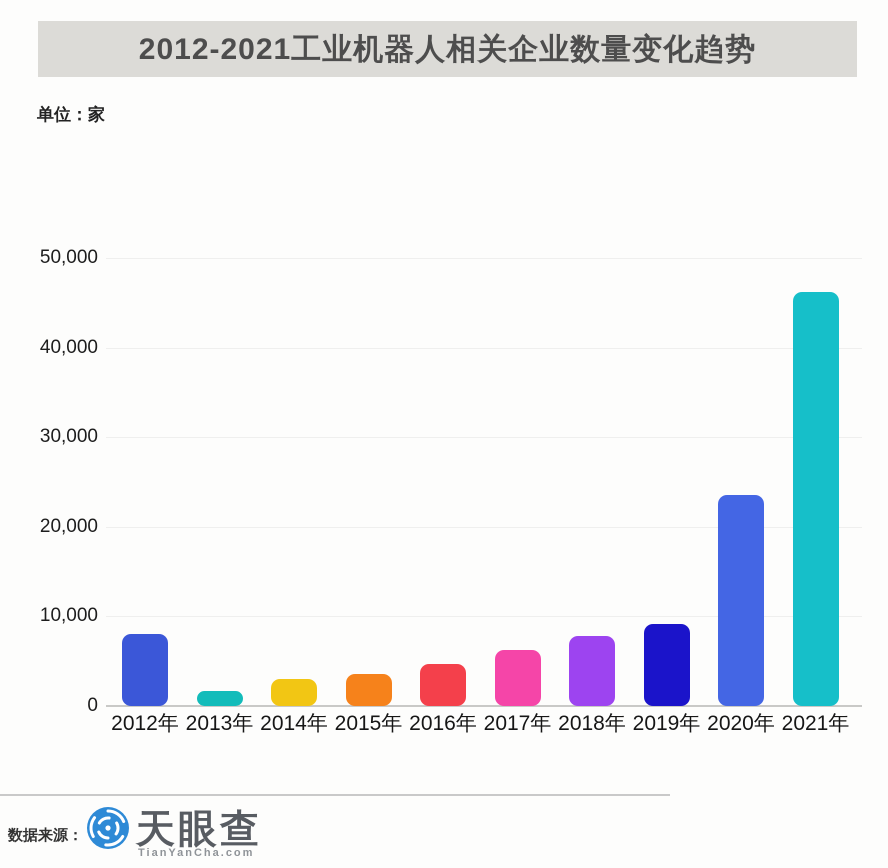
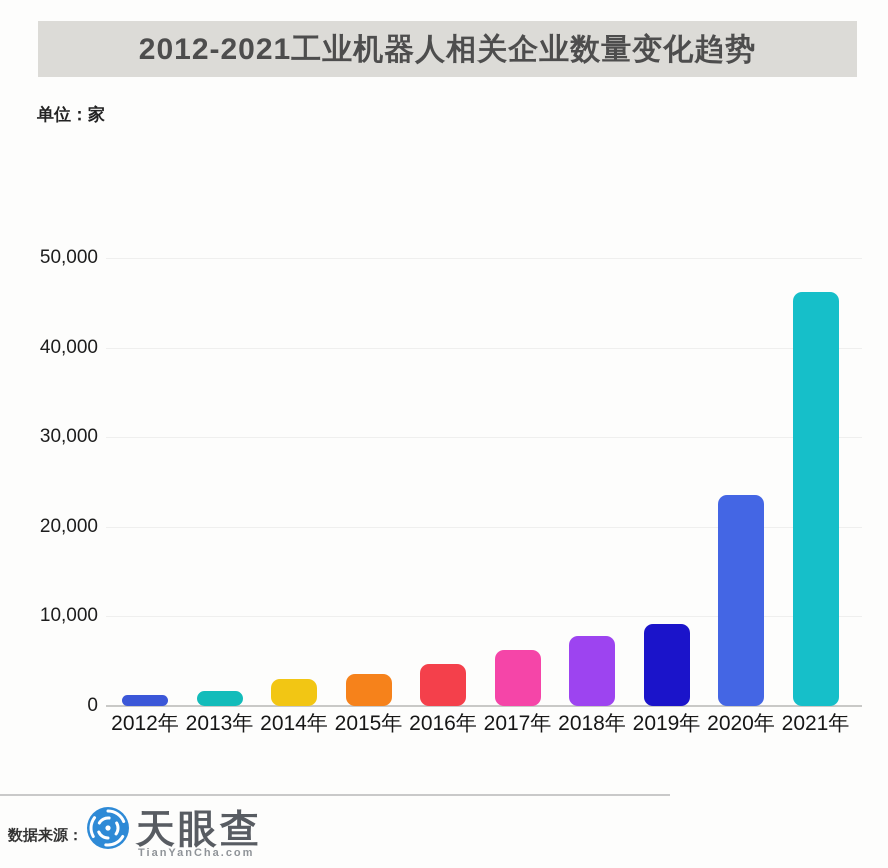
2012年: 8000 -> 1000
